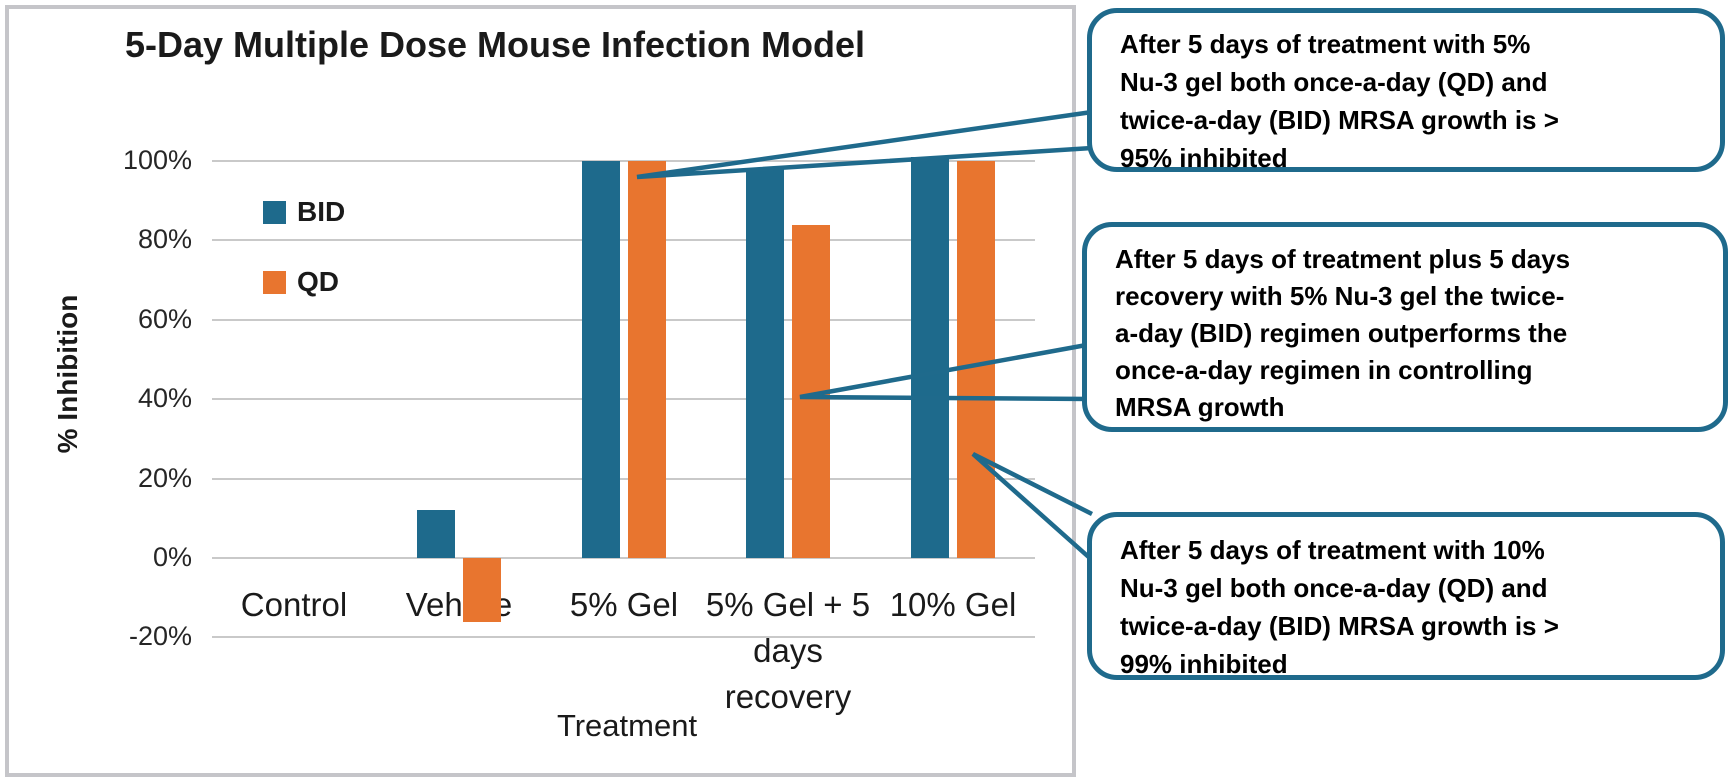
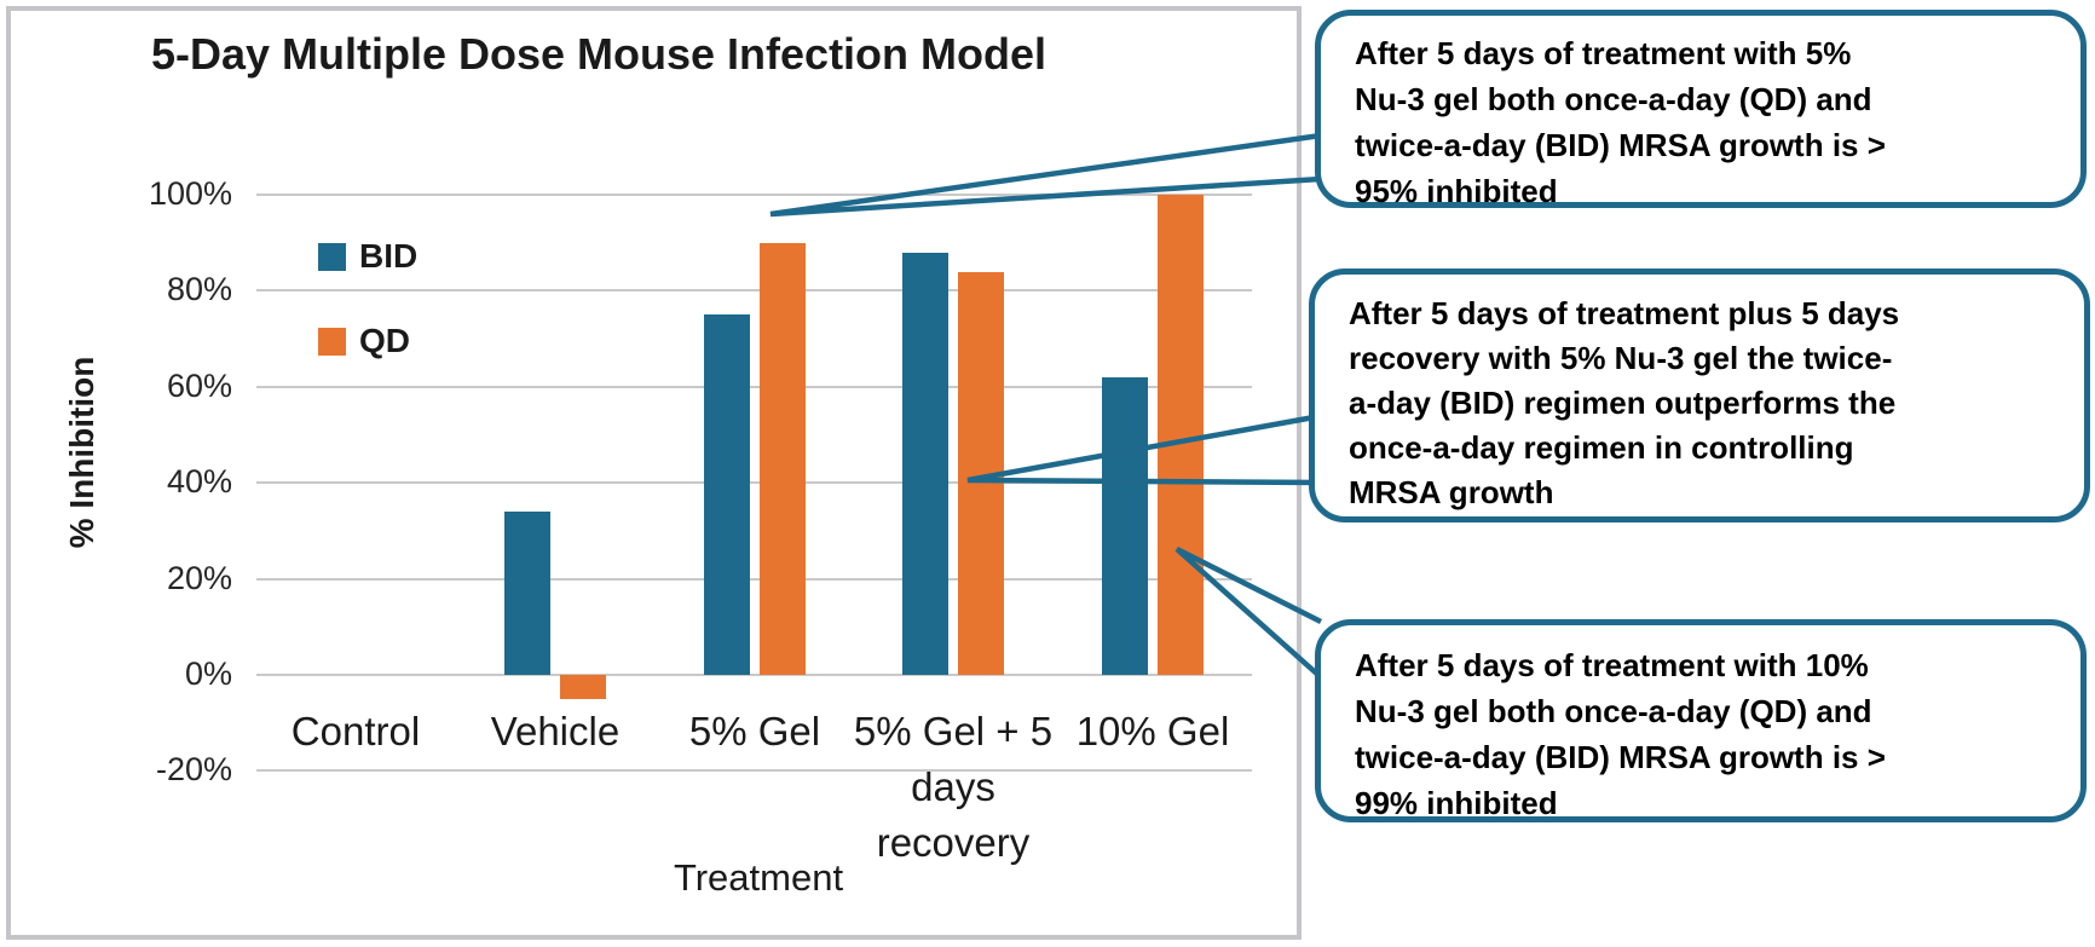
BID/Vehicle: 12% -> 34%
QD/Vehicle: -16% -> -5%
BID/5% Gel: 100% -> 75%
QD/5% Gel: 100% -> 90%
BID/5% Gel + 5 days recovery: 98% -> 88%
BID/10% Gel: 101% -> 62%
